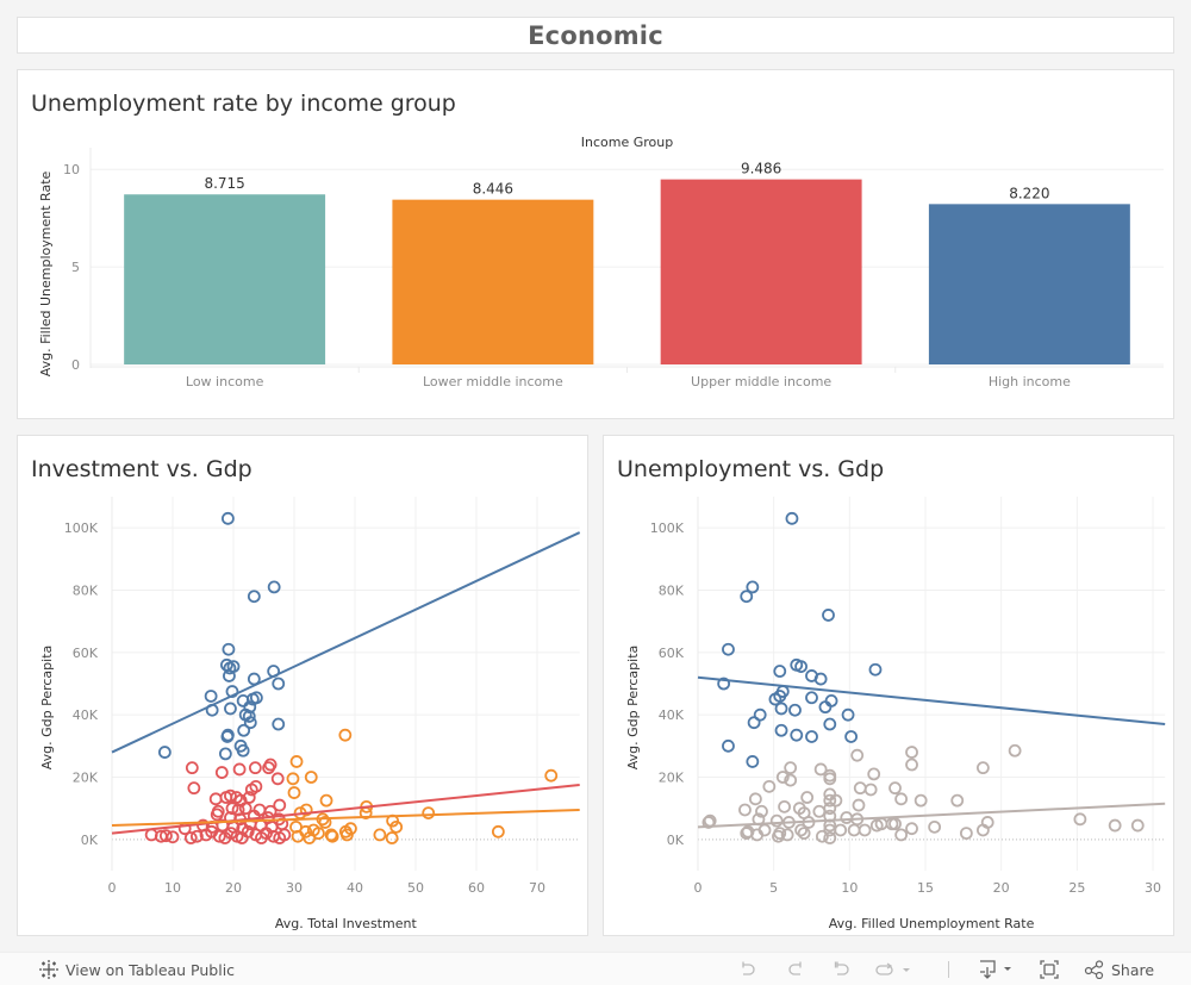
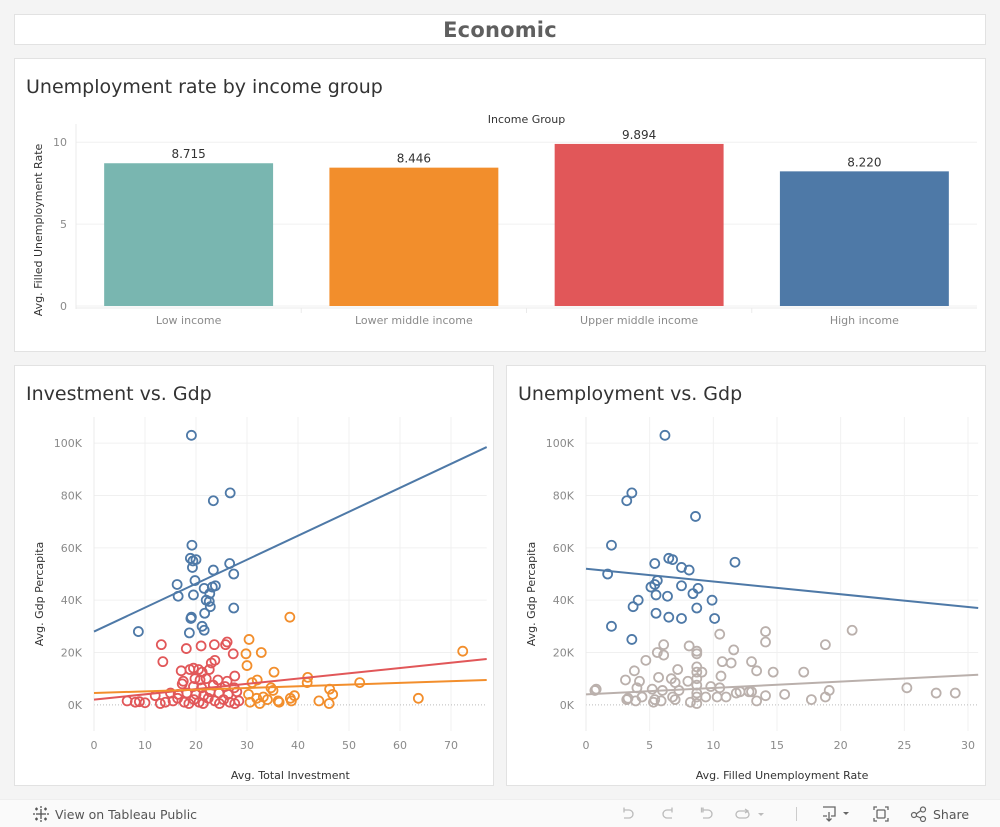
Unemployment rate by income group/Upper middle income: 9.486 -> 9.894
